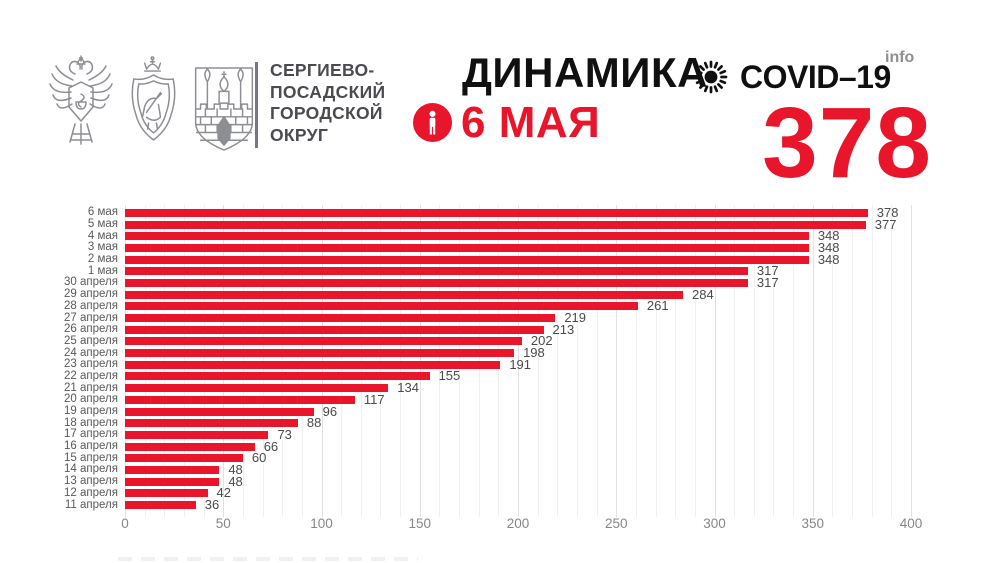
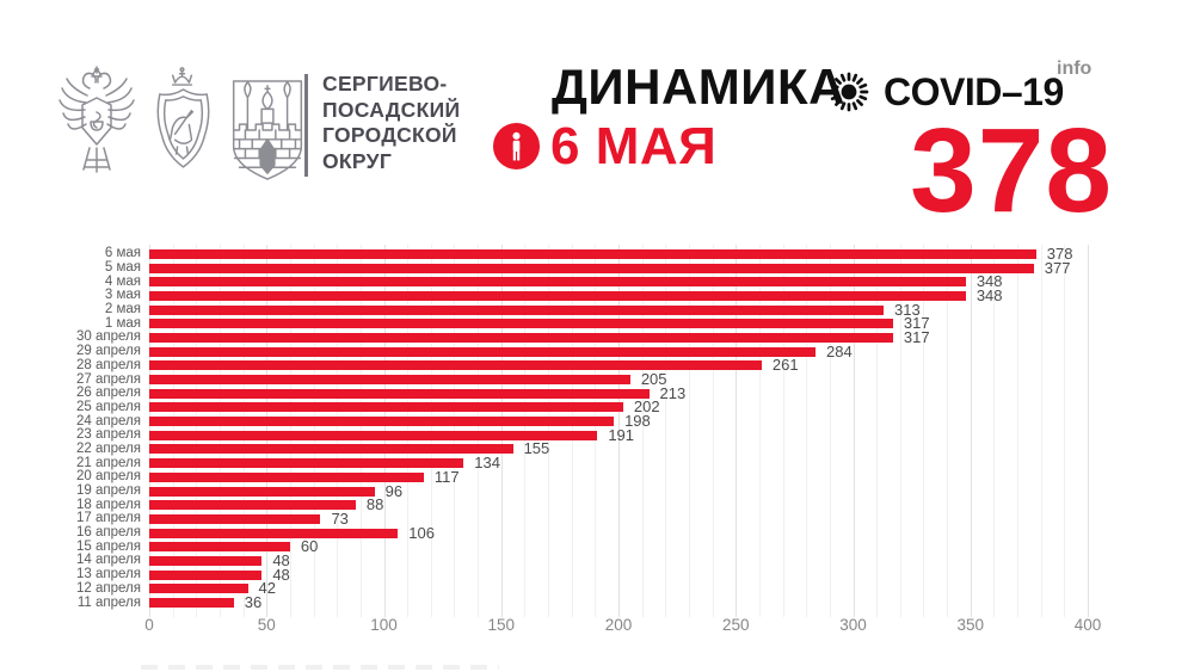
2 мая: 348 -> 313
27 апреля: 219 -> 205
16 апреля: 66 -> 106
